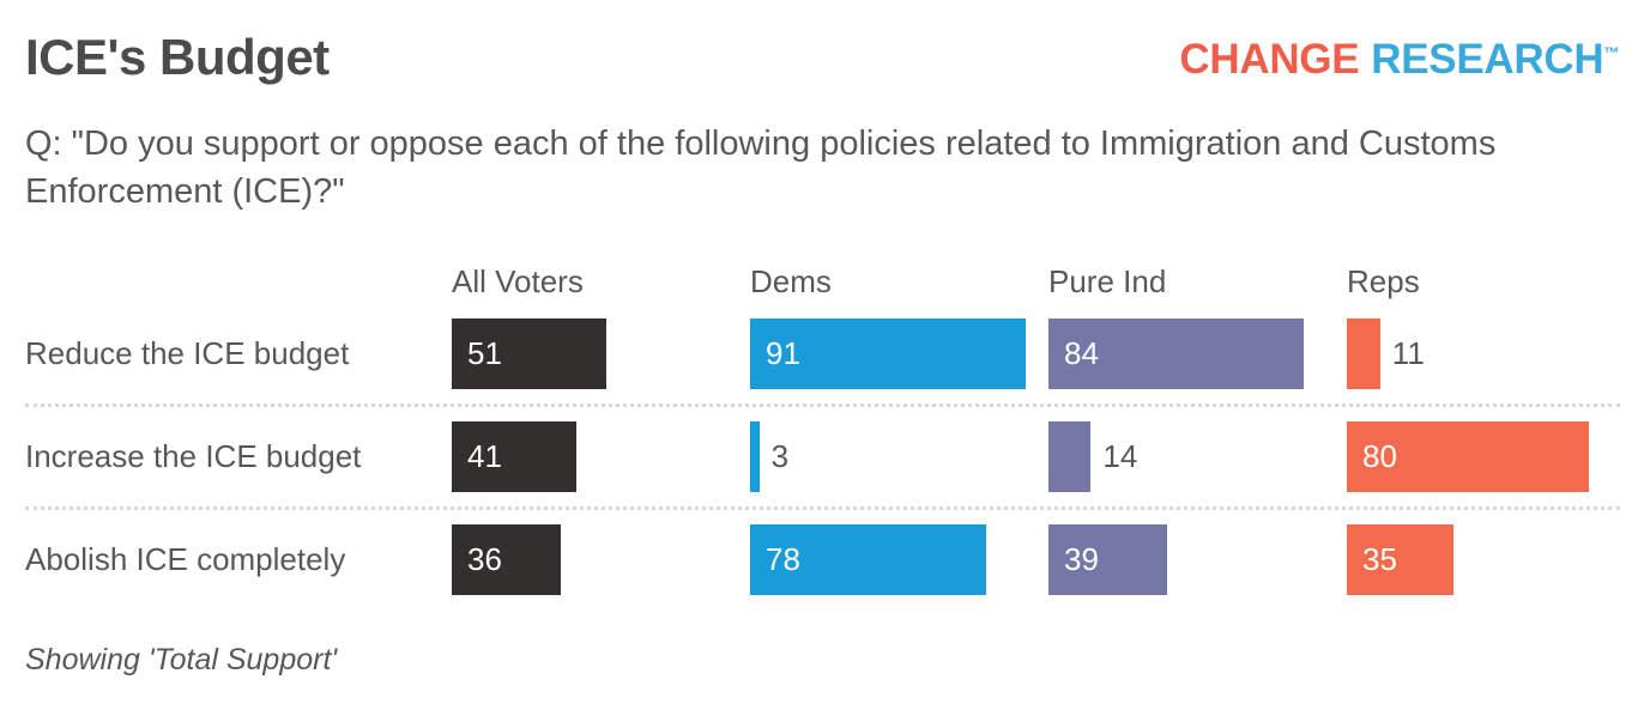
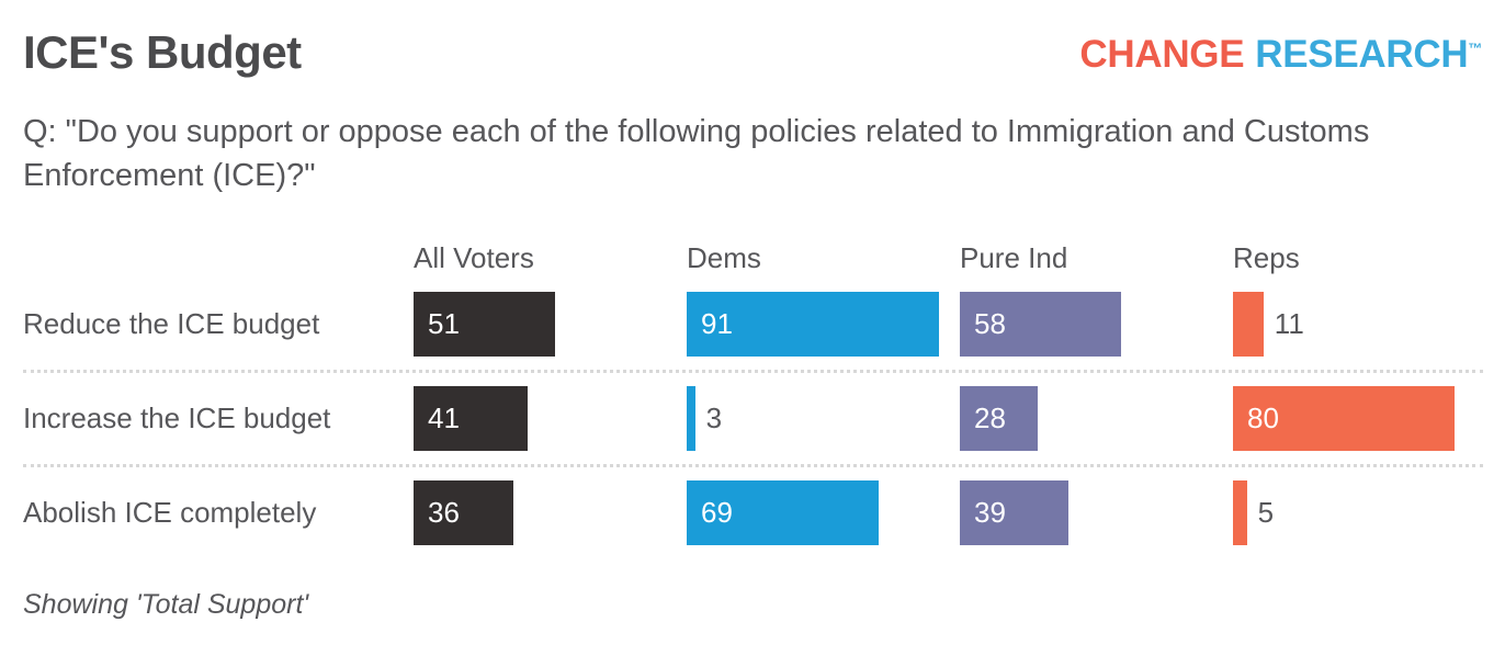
Pure Ind/Reduce the ICE budget: 84 -> 58
Pure Ind/Increase the ICE budget: 14 -> 28
Dems/Abolish ICE completely: 78 -> 69
Reps/Abolish ICE completely: 35 -> 5
